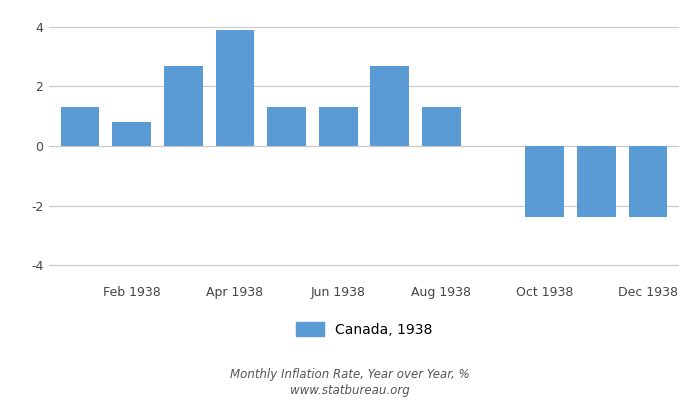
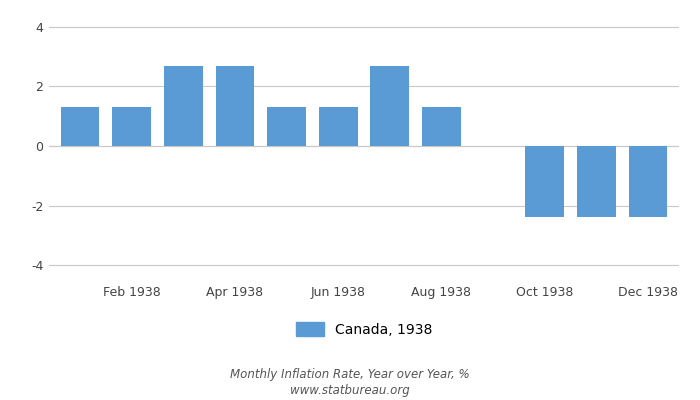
Feb 1938: 0.8 -> 1.3
Apr 1938: 3.9 -> 2.7
